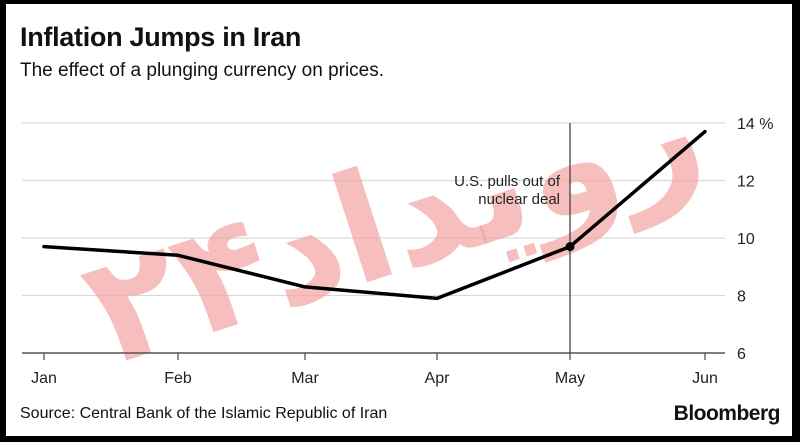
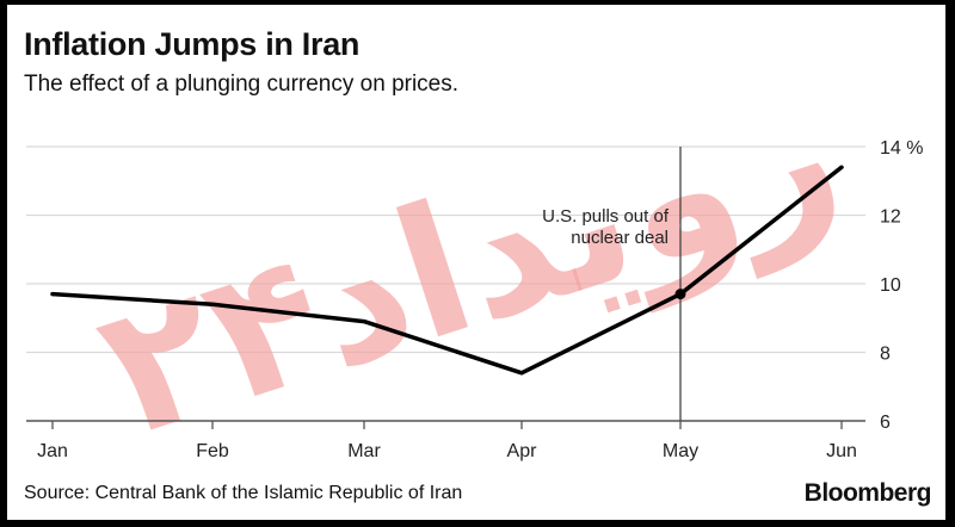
Mar: 8.3% -> 8.9%
Apr: 7.9% -> 7.4%
Jun: 13.7% -> 13.4%
